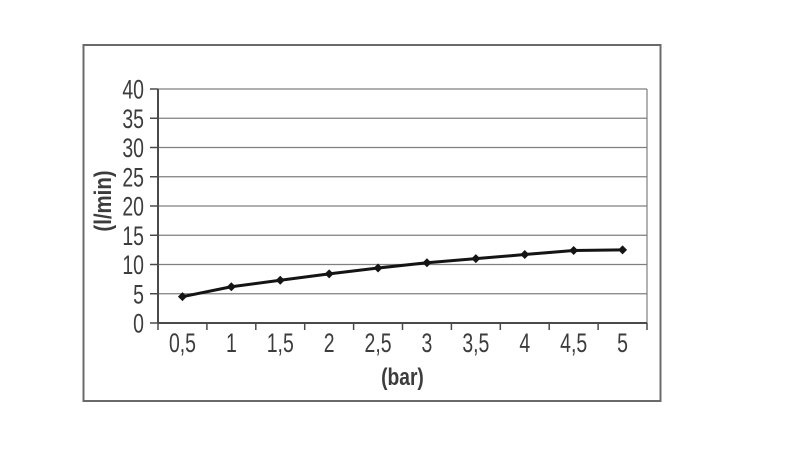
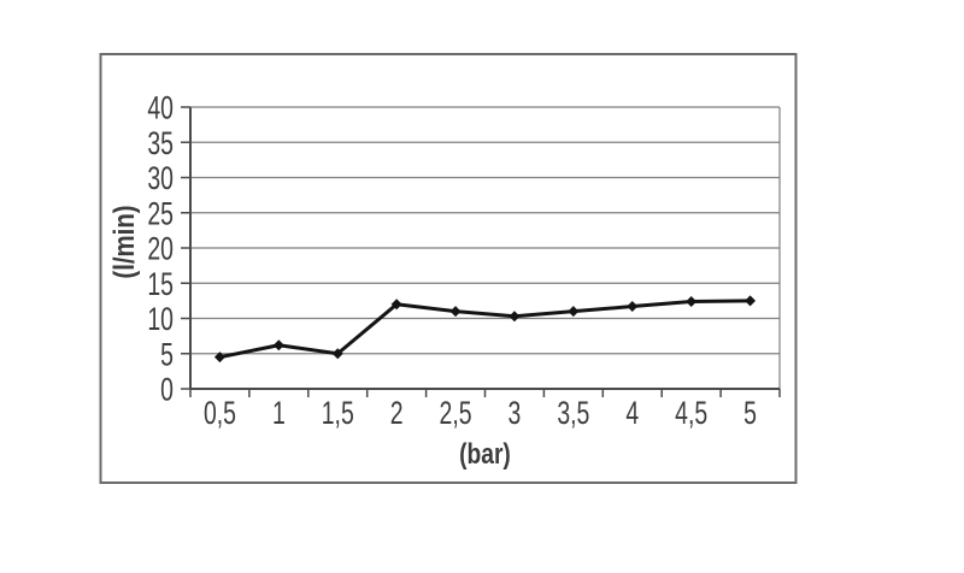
1,5: 7 -> 5
2: 8 -> 12
2,5: 9 -> 11
